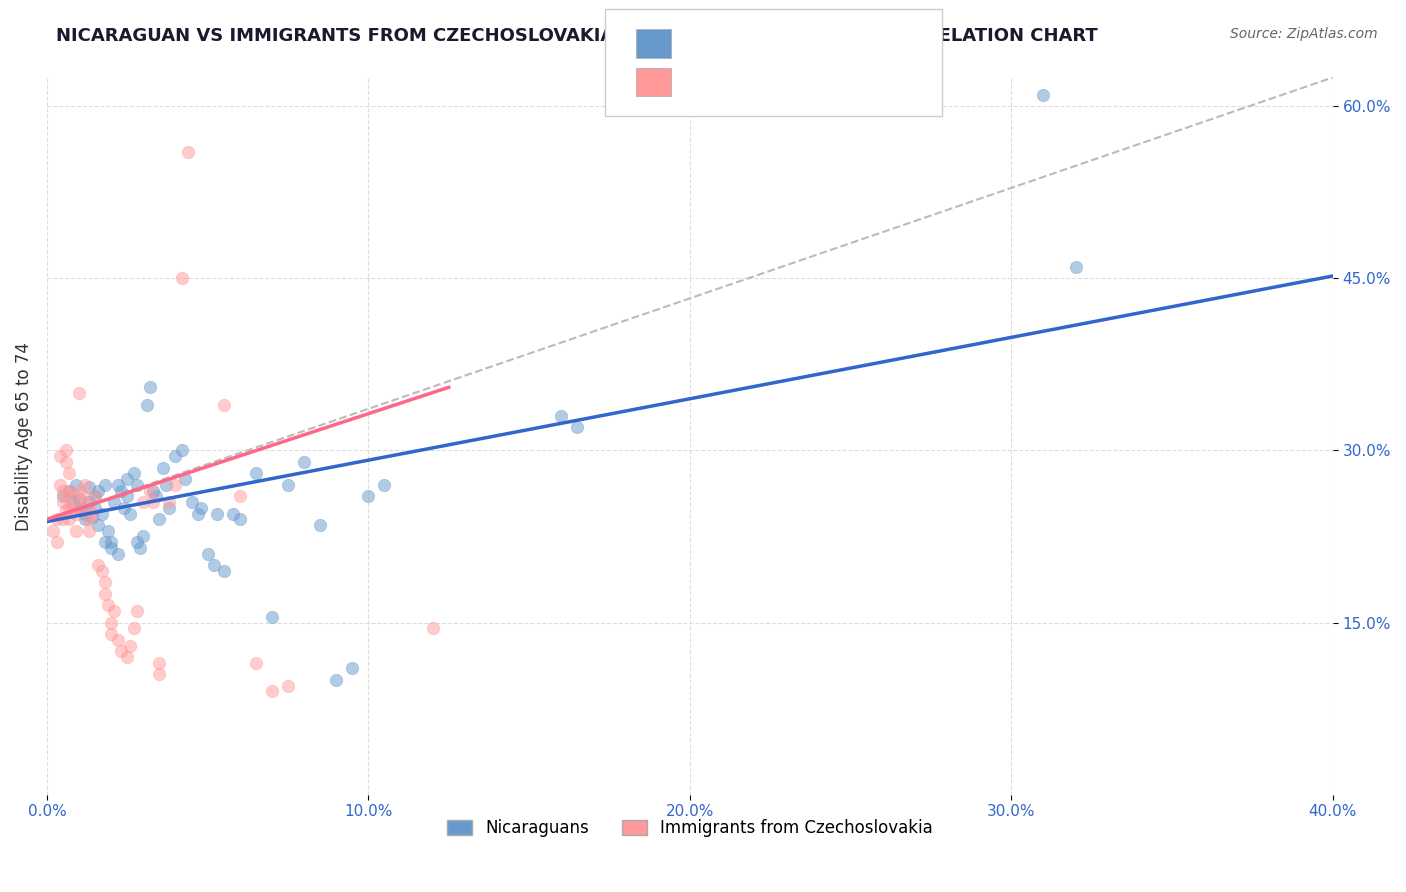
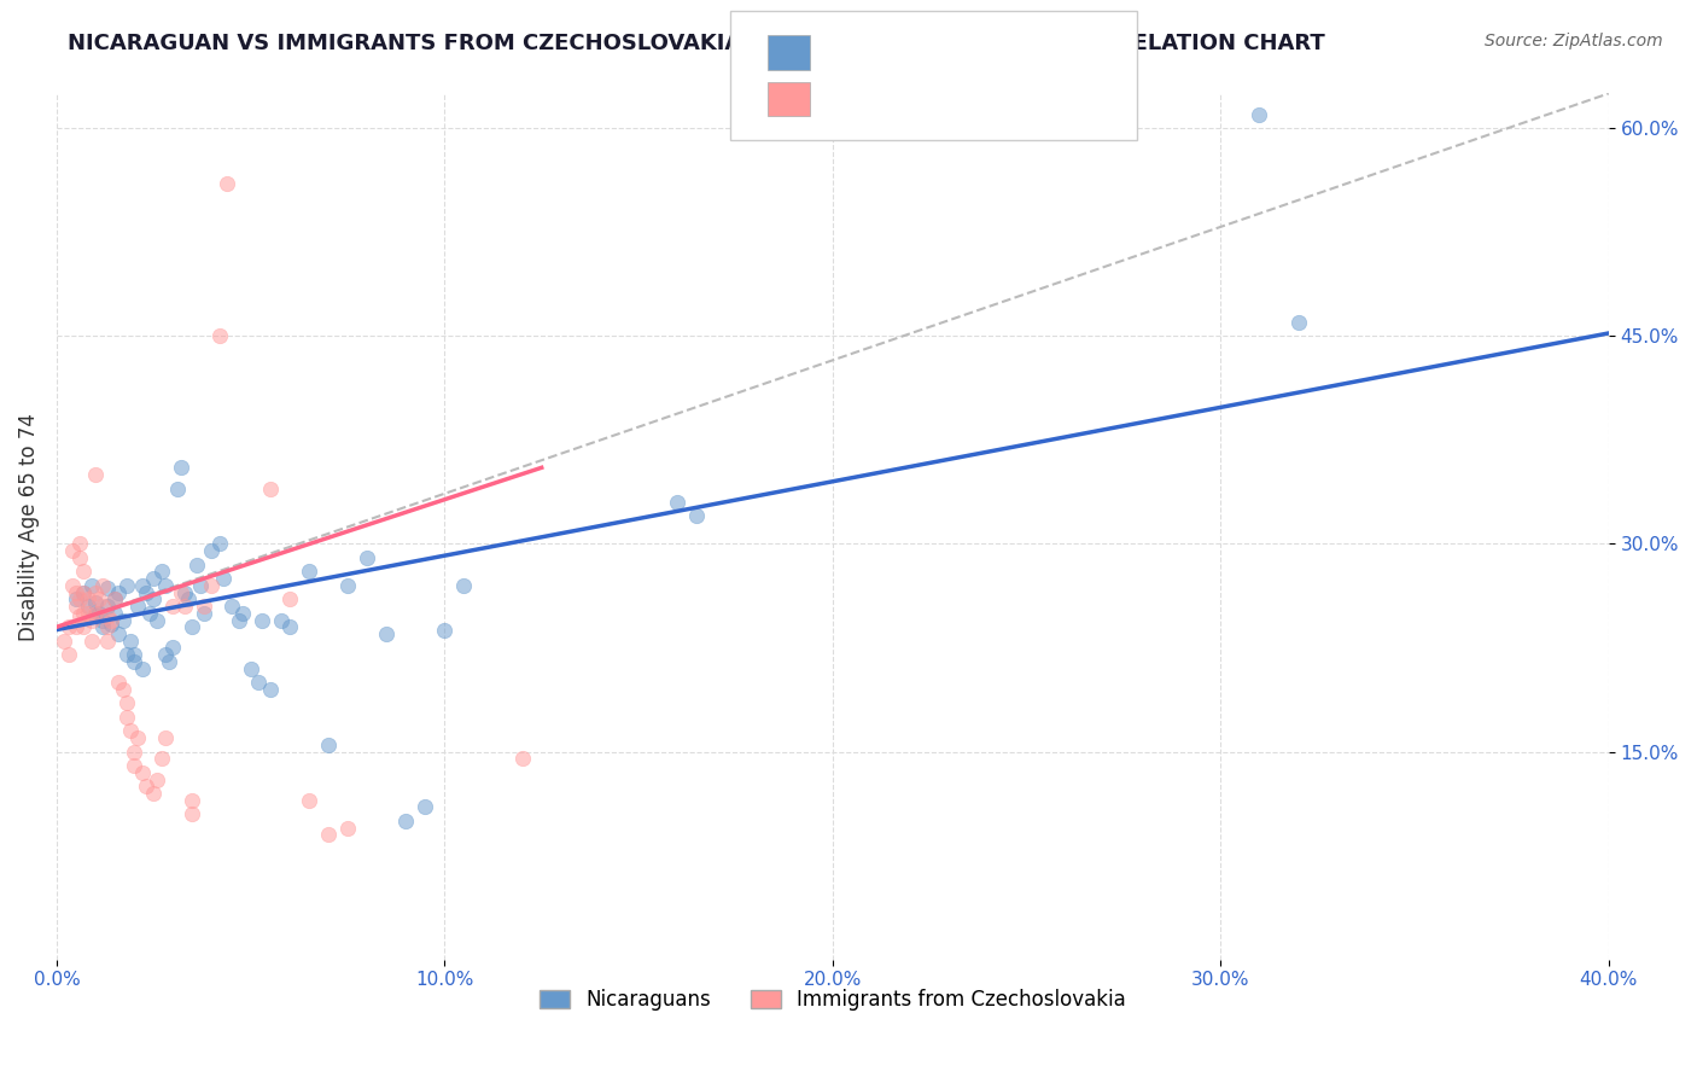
Nicaraguans/10.0%: 26.0% -> 23.8%
